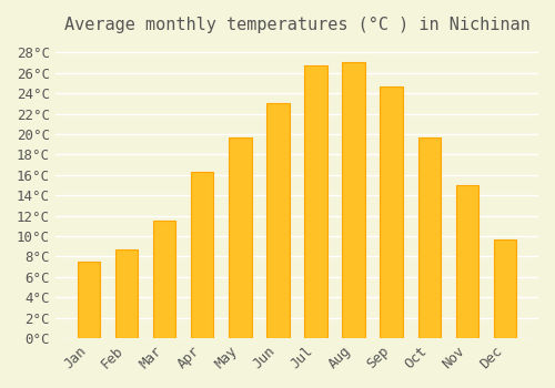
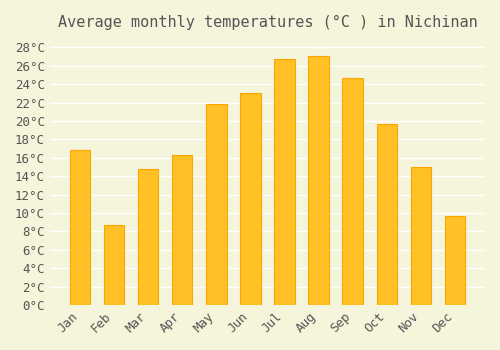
Jan: 7.5°C -> 16.8°C
Mar: 11.5°C -> 14.8°C
May: 19.7°C -> 21.8°C
